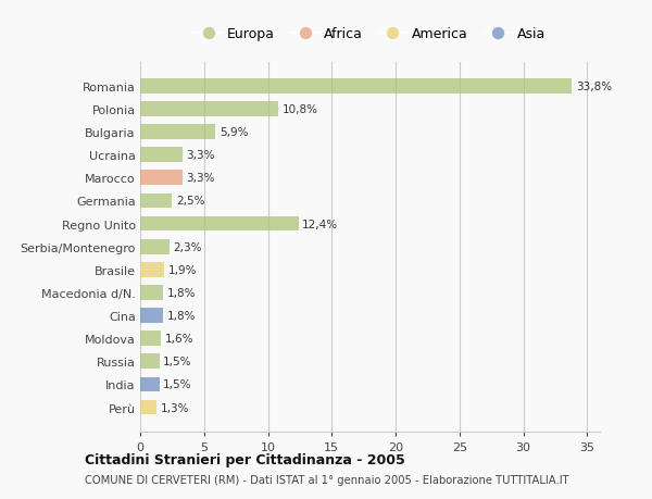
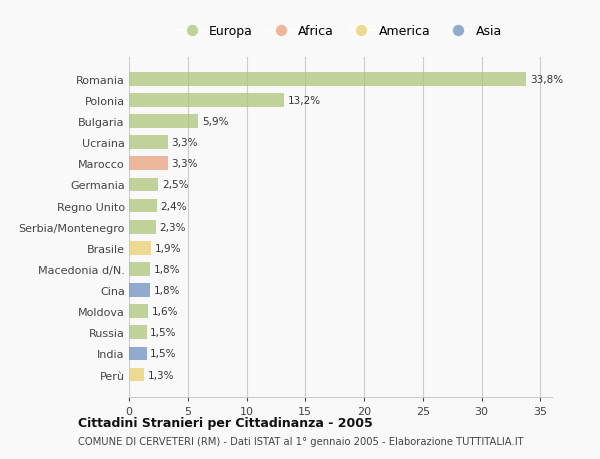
Polonia: 10,8% -> 13,2%
Regno Unito: 12,4% -> 2,4%
